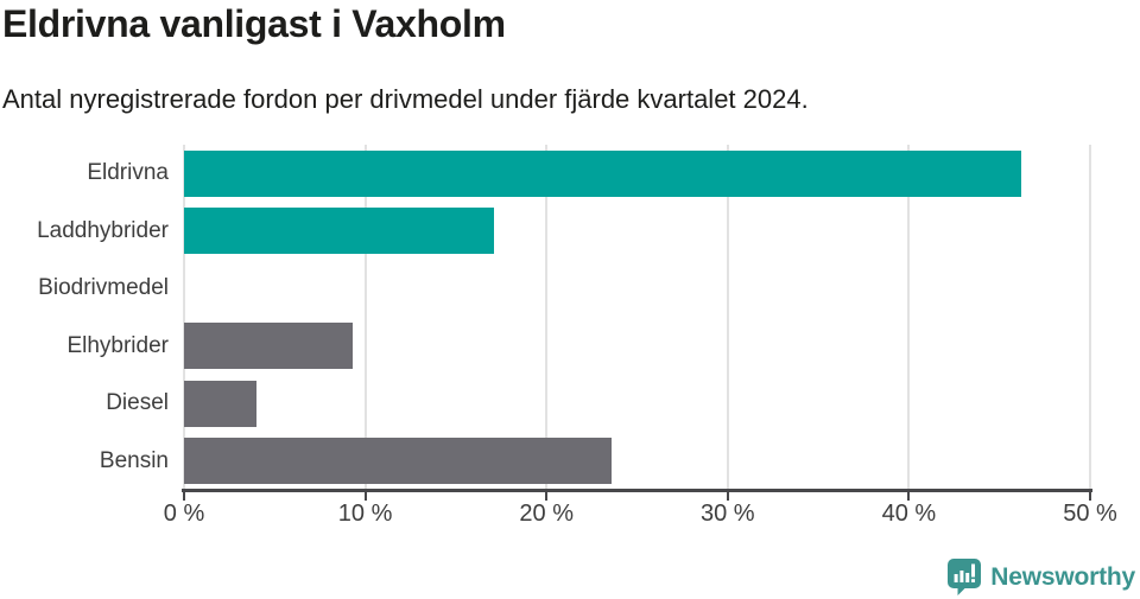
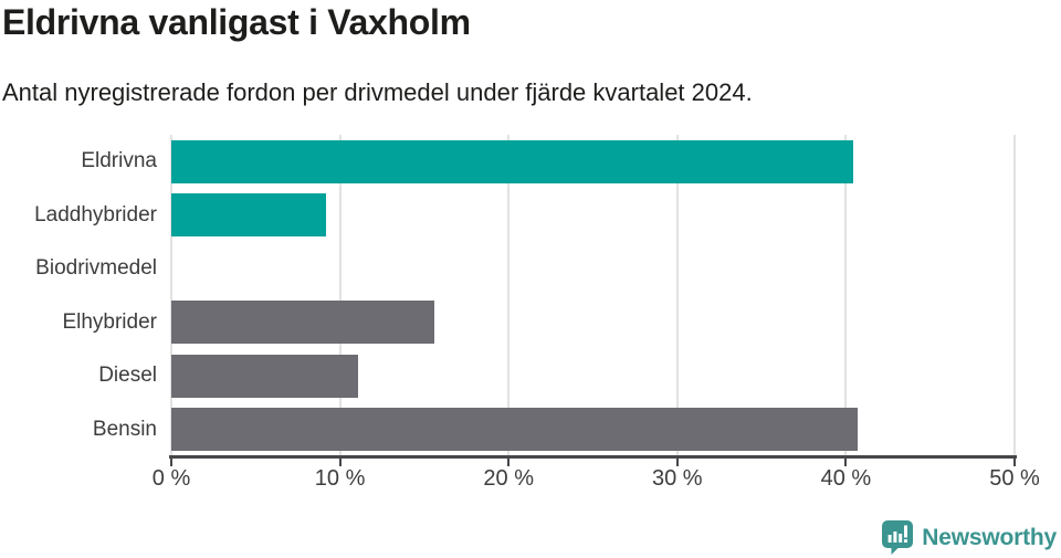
Eldrivna: 46.2% -> 40.4%
Laddhybrider: 17.1% -> 9.2%
Elhybrider: 9.3% -> 15.6%
Diesel: 4.0% -> 11.1%
Bensin: 23.6% -> 40.7%
